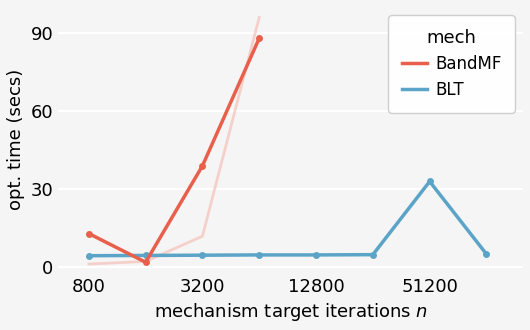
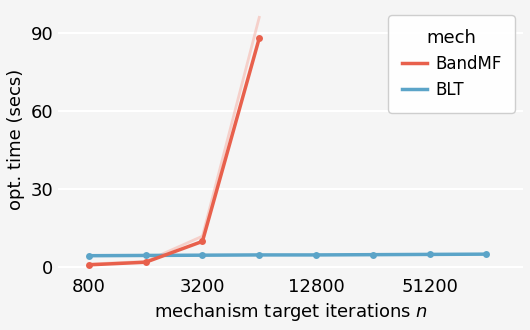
BandMF/800: 13 -> 1
BandMF/3200: 39 -> 10
BLT/51200: 33.0 -> 5.0
